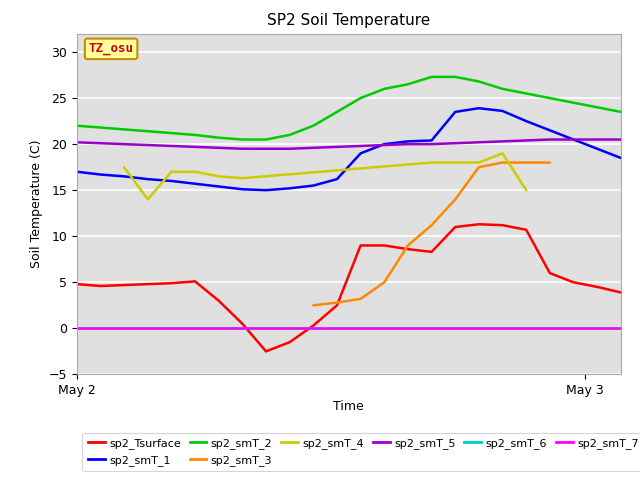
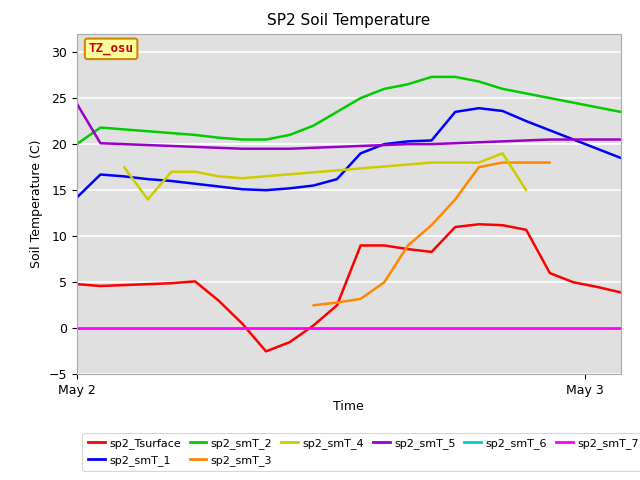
sp2_smT_1/May 2: 17.0 -> 14.2
sp2_smT_2/May 2: 22.0 -> 20.0
sp2_smT_5/May 2: 20.2 -> 24.4
